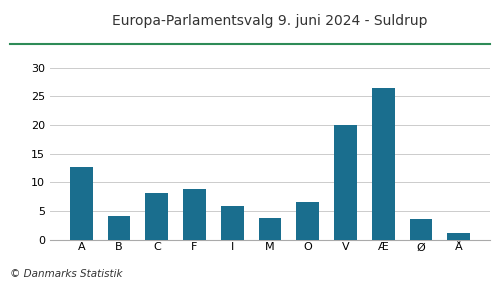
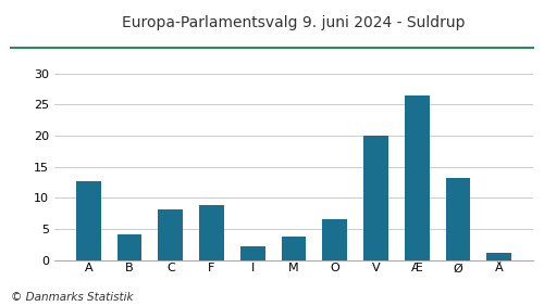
I: 5.9 -> 2.2
Ø: 3.6 -> 13.2
